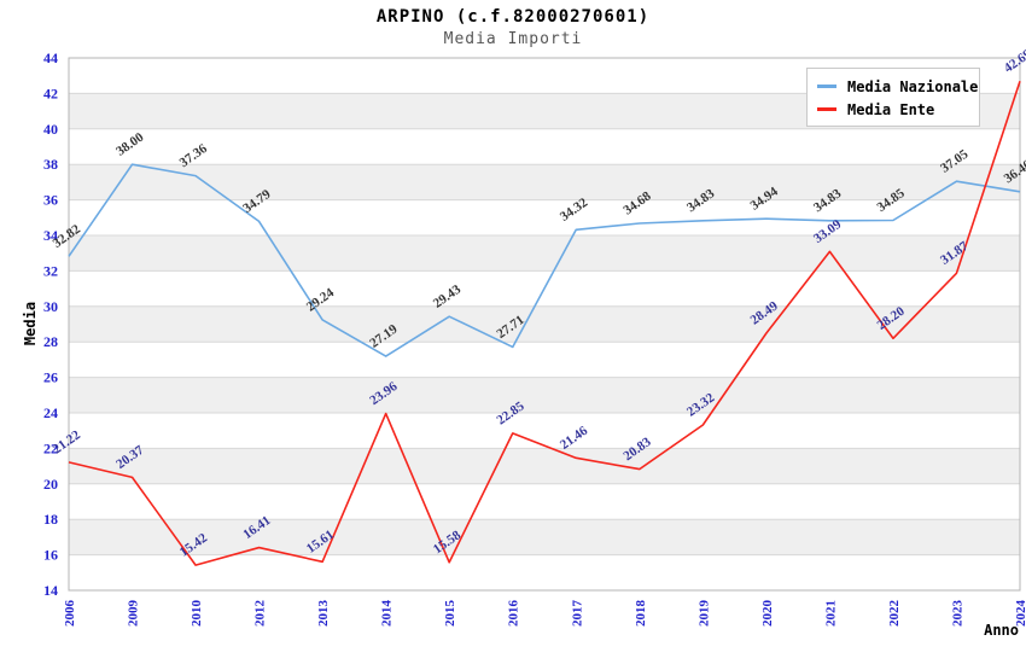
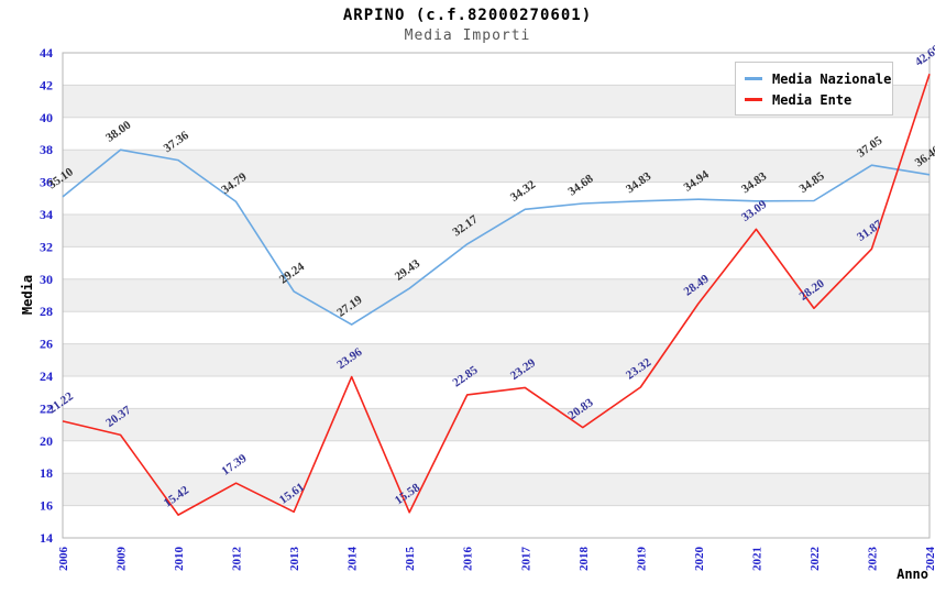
Media Nazionale/2006: 32.82 -> 35.10
Media Ente/2012: 16.41 -> 17.39
Media Nazionale/2016: 27.71 -> 32.17
Media Ente/2017: 21.46 -> 23.29
